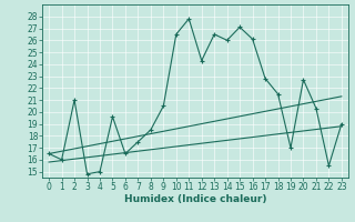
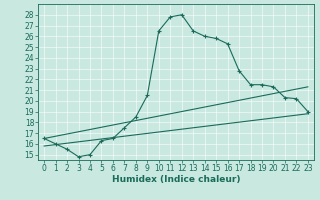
2: 21.0 -> 15.5
5: 19.6 -> 16.3
12: 24.3 -> 28.0
15: 27.1 -> 25.8
16: 26.1 -> 25.3
19: 17.0 -> 21.5
20: 22.7 -> 21.3
22: 15.5 -> 20.2
